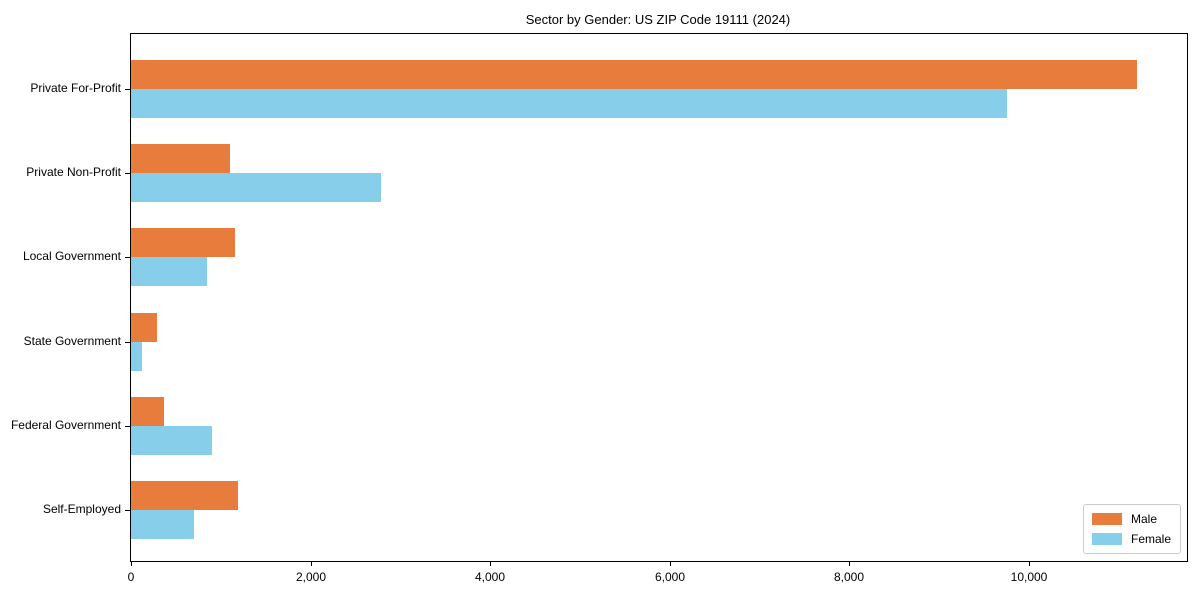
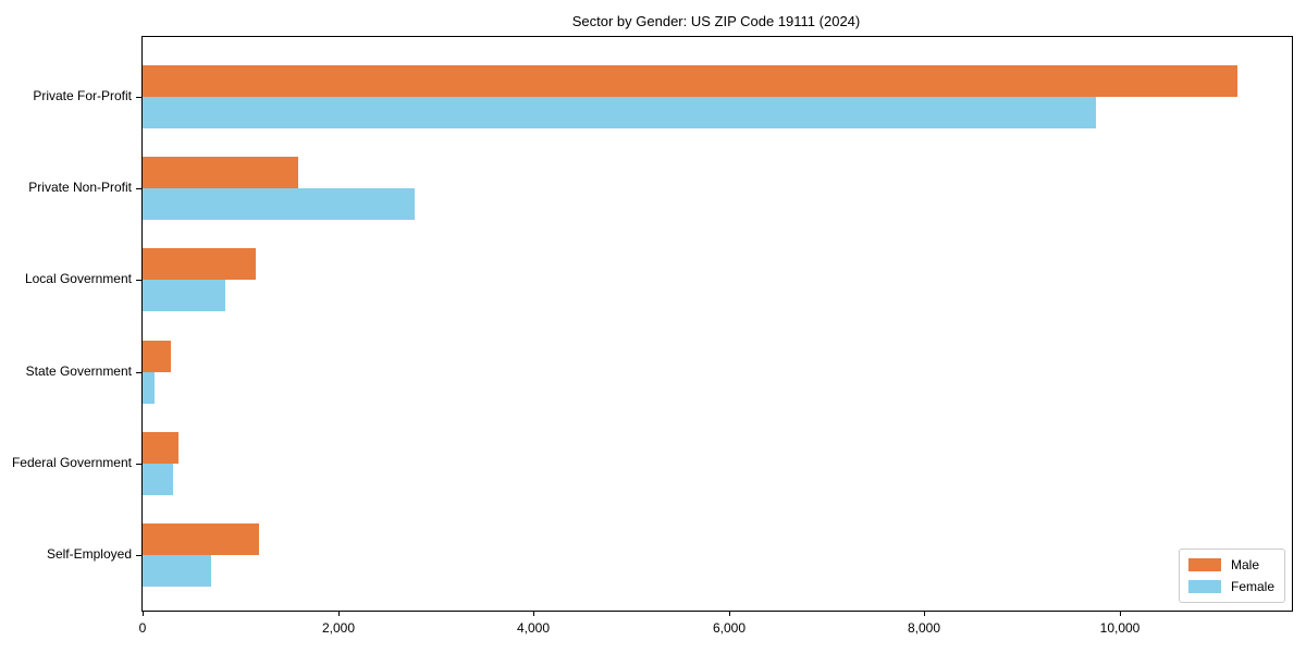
Male/Private Non-Profit: 1100 -> 1600
Female/Federal Government: 900 -> 300
